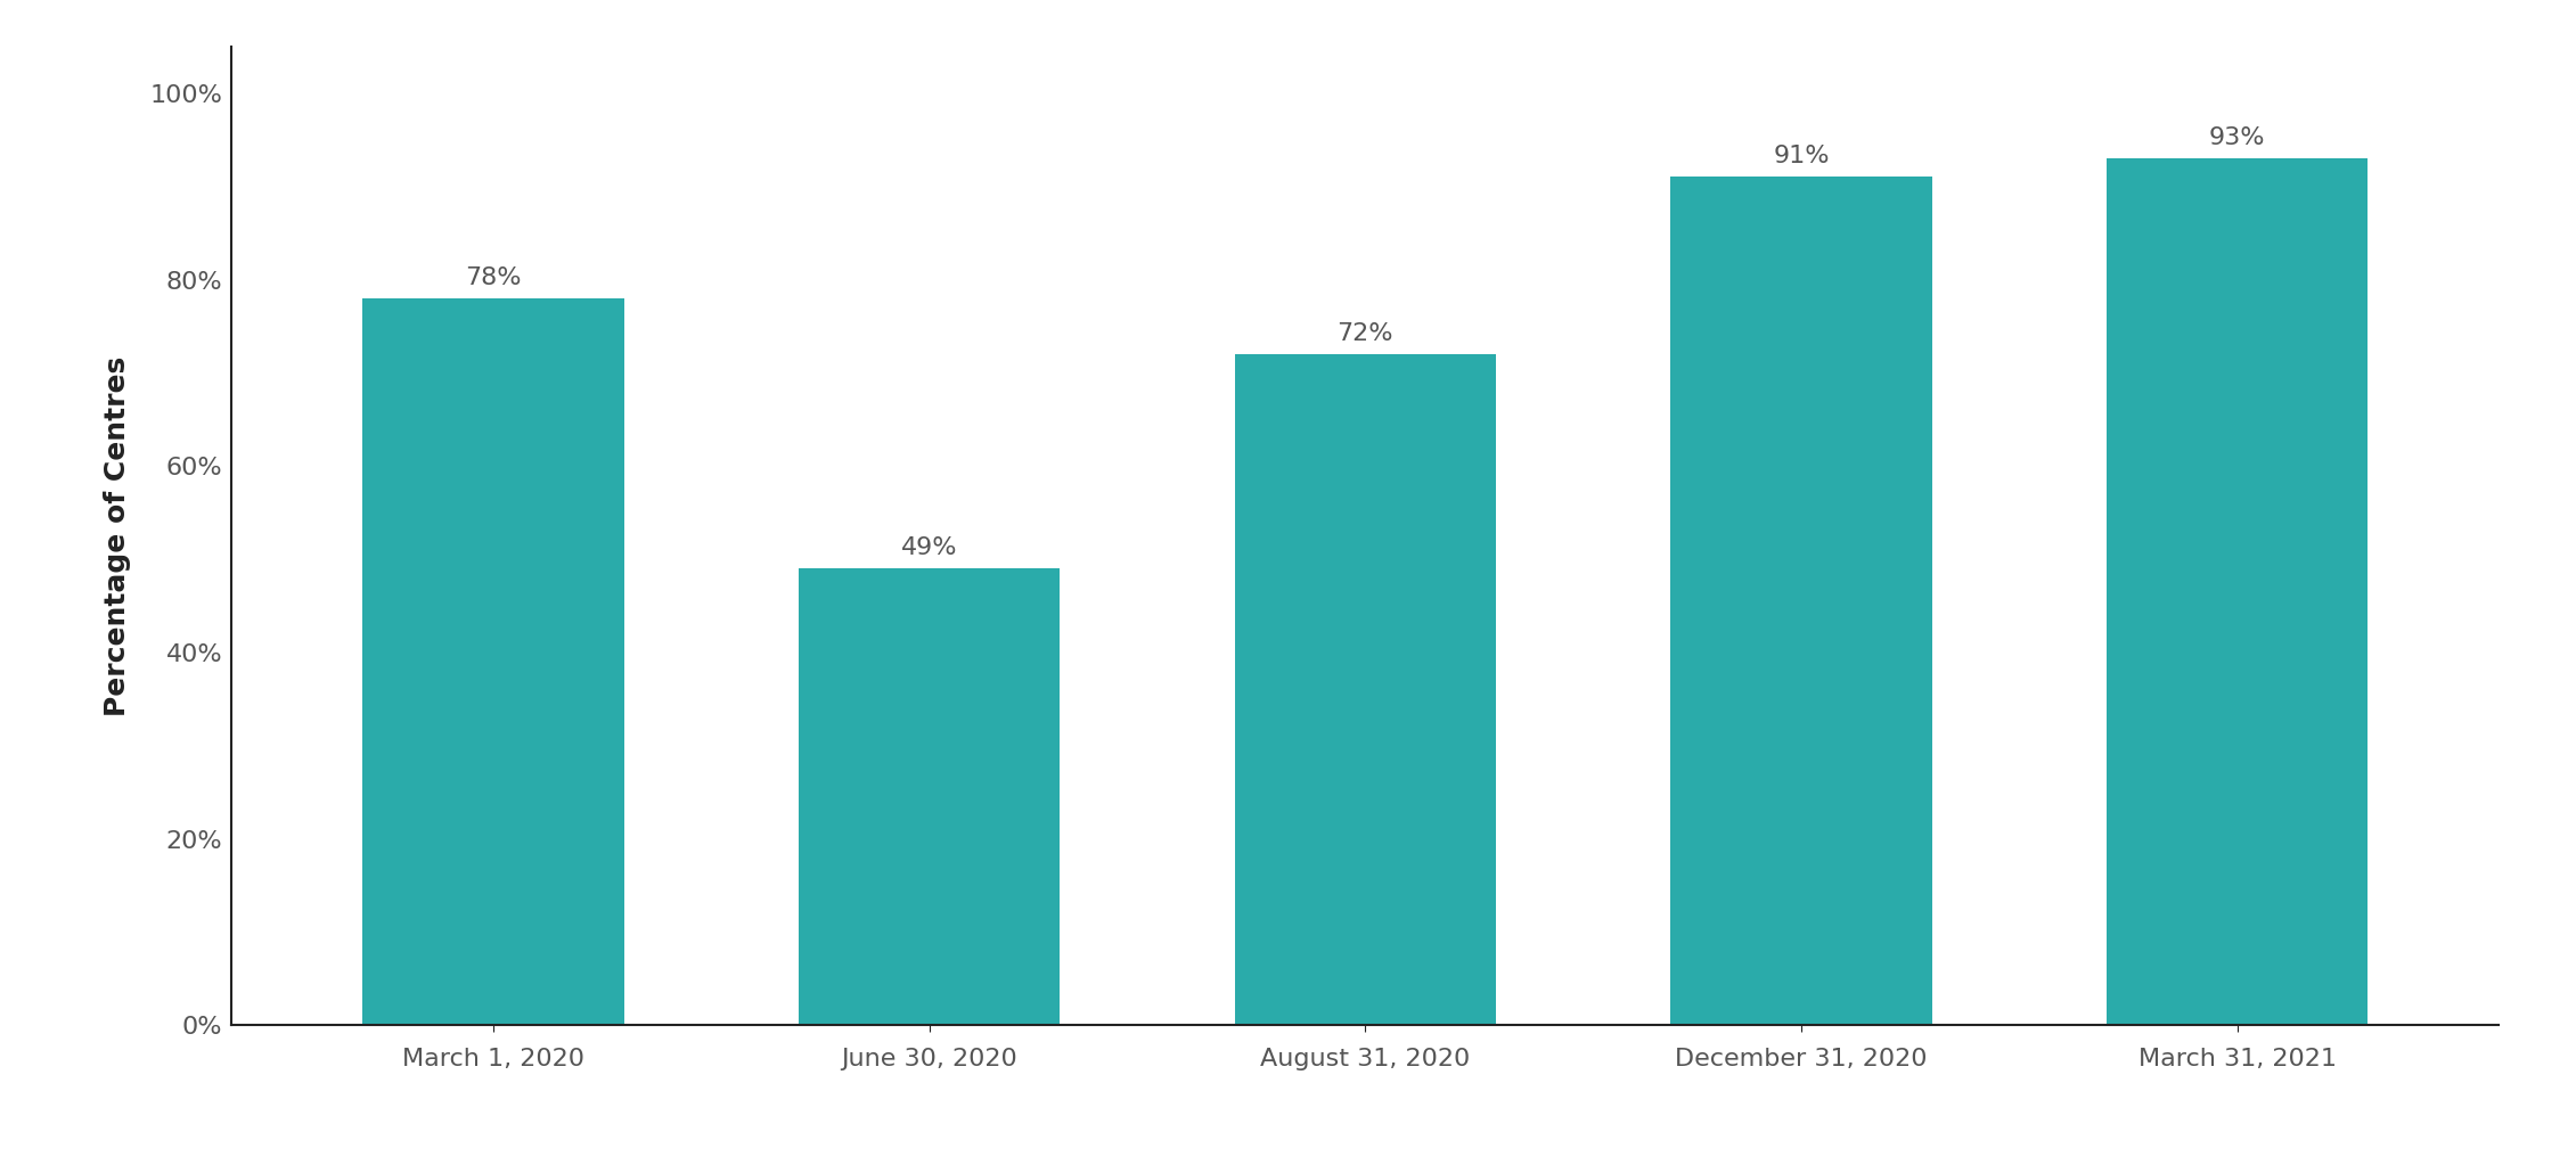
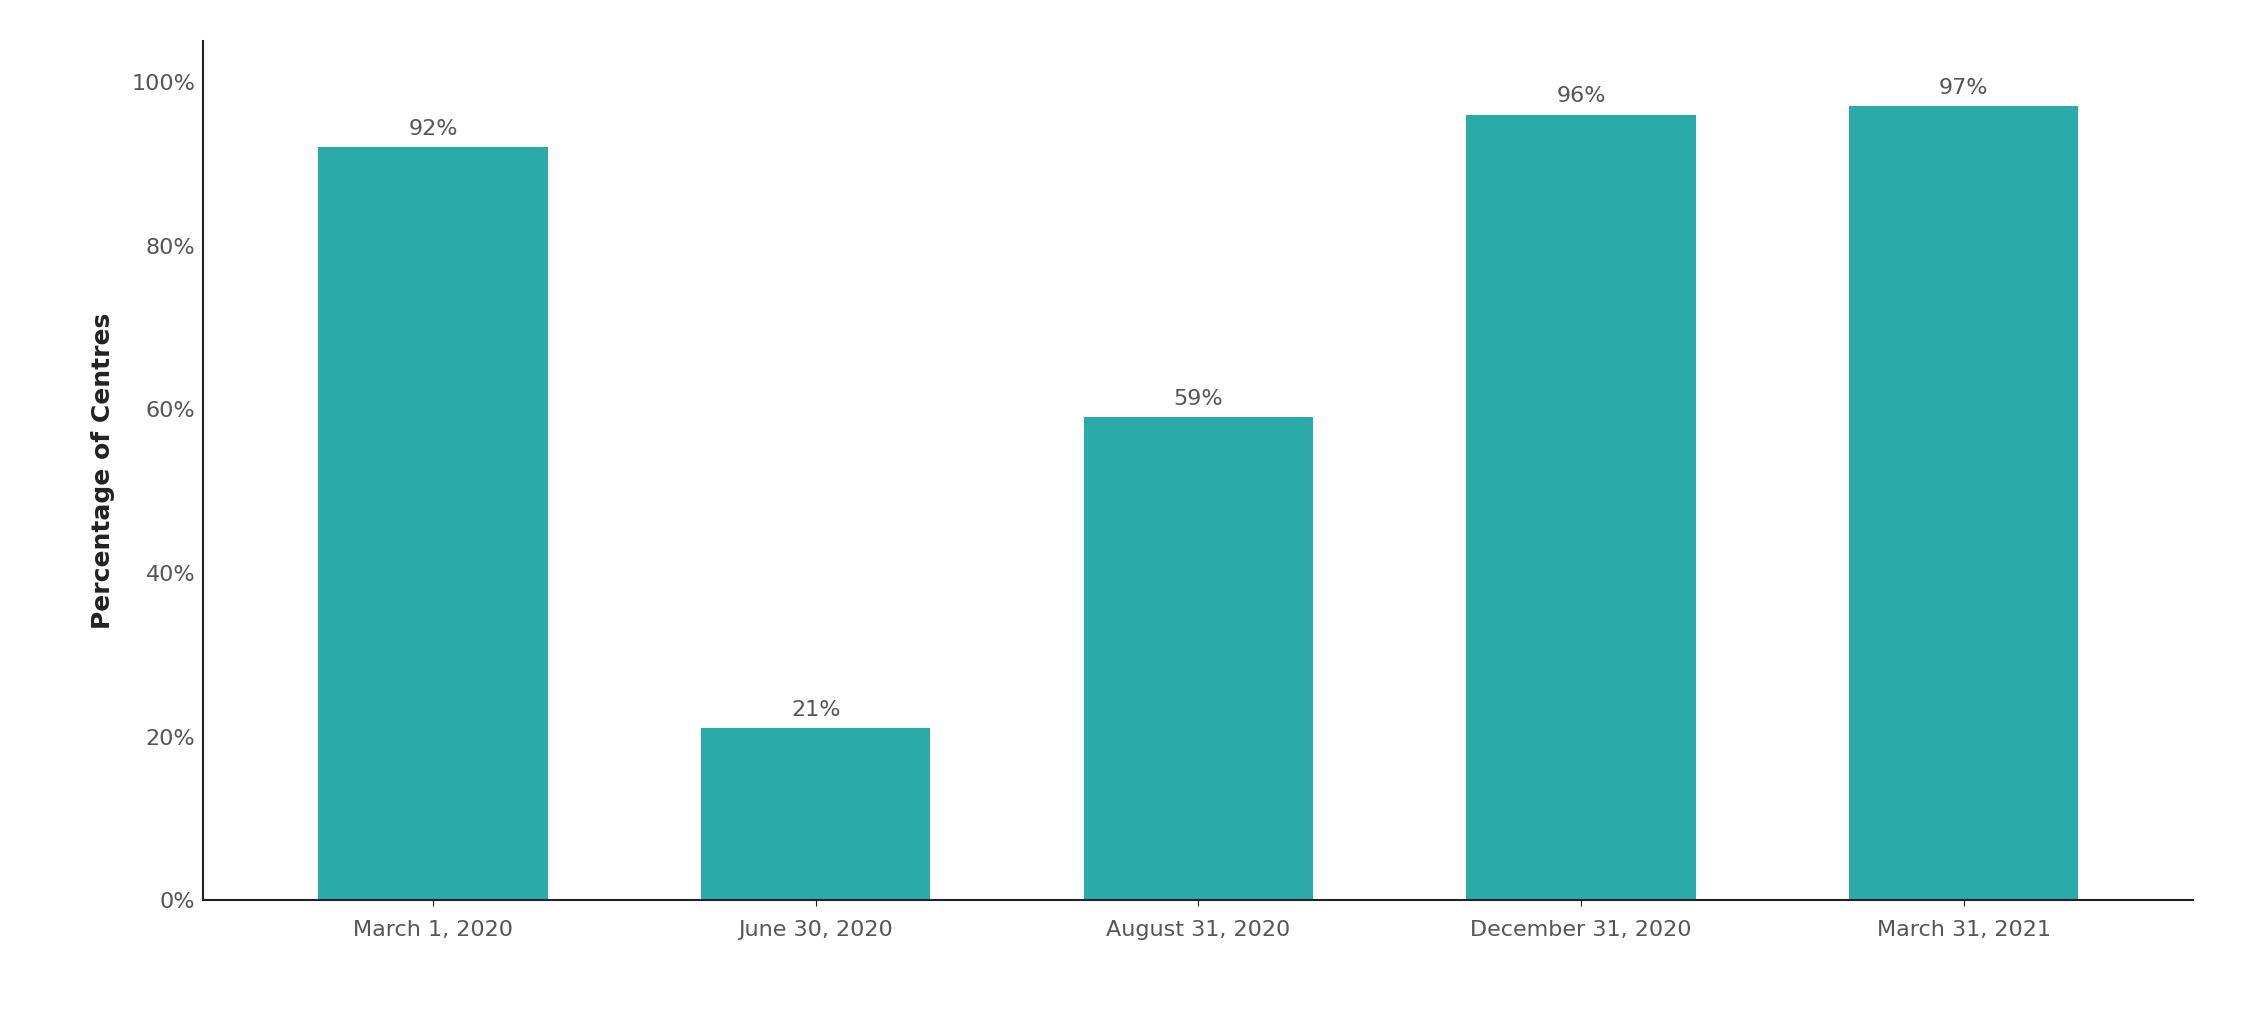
March 1, 2020: 78% -> 92%
June 30, 2020: 49% -> 21%
August 31, 2020: 72% -> 59%
December 31, 2020: 91% -> 96%
March 31, 2021: 93% -> 97%
